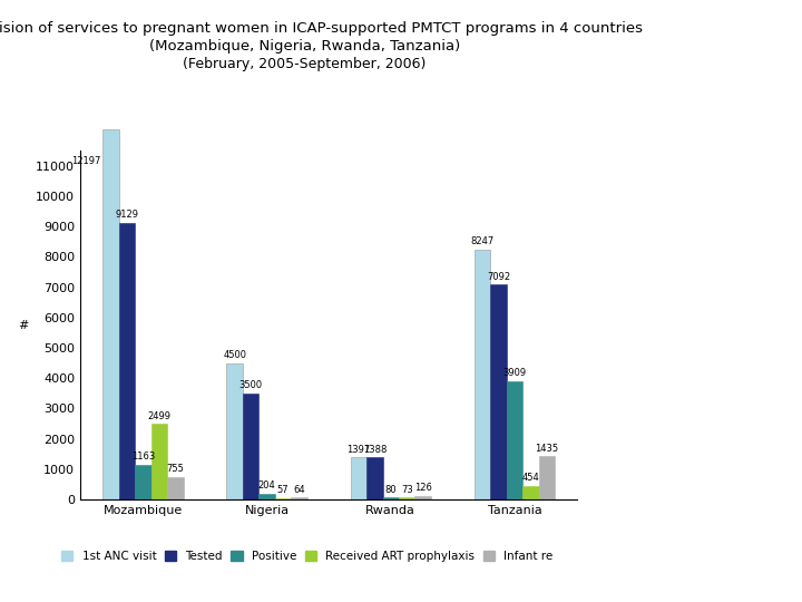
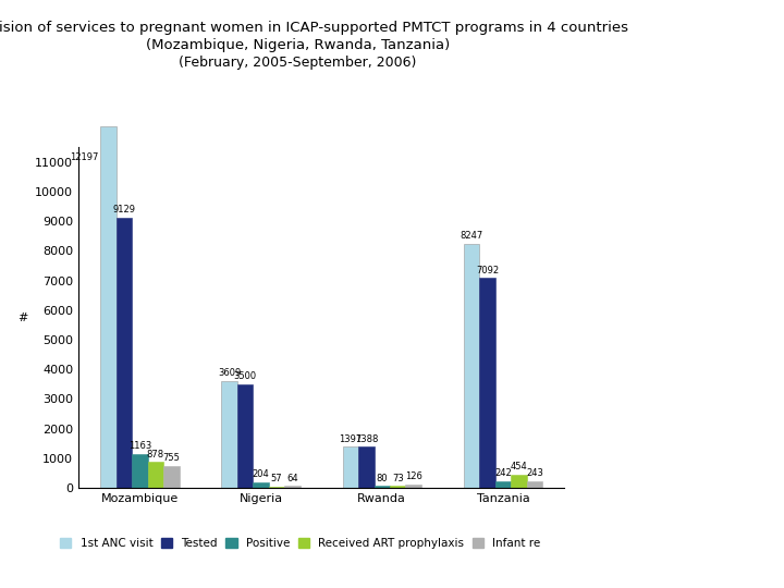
Received ART prophylaxis/Mozambique: 2499 -> 878
1st ANC visit/Nigeria: 4500 -> 3610
Positive/Tanzania: 3909 -> 242
Infant re/Tanzania: 1435 -> 243
